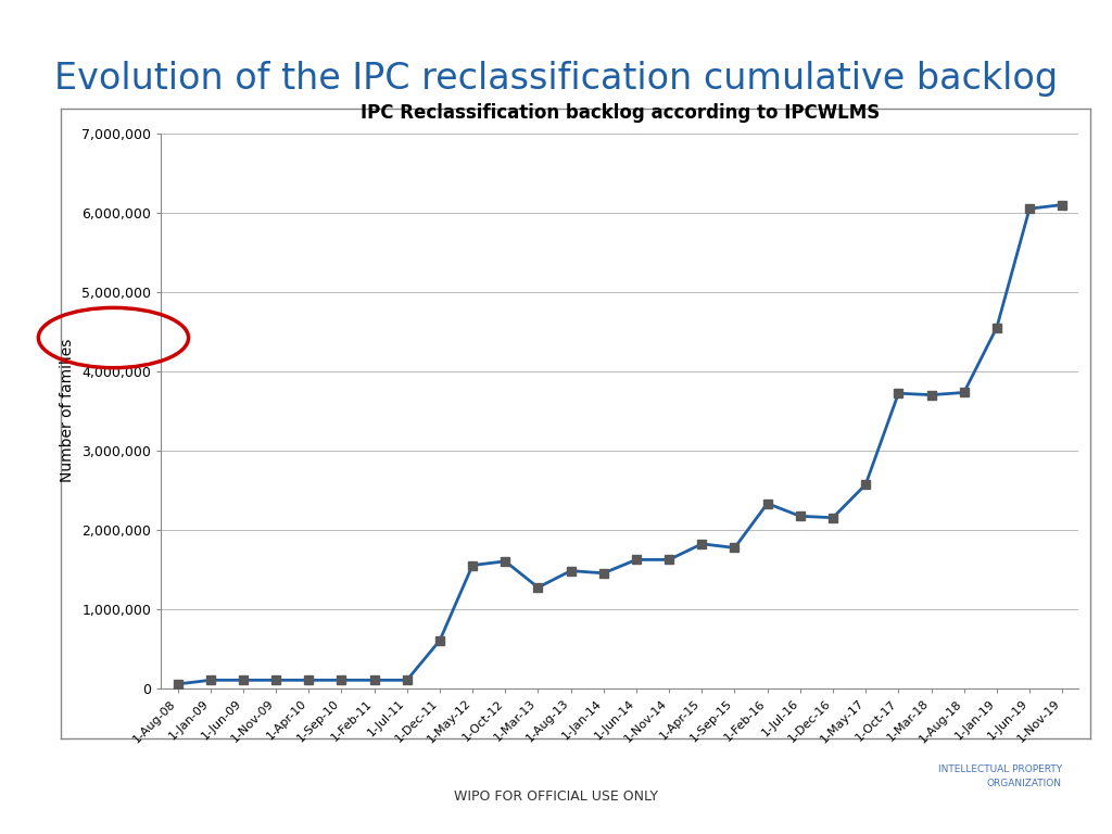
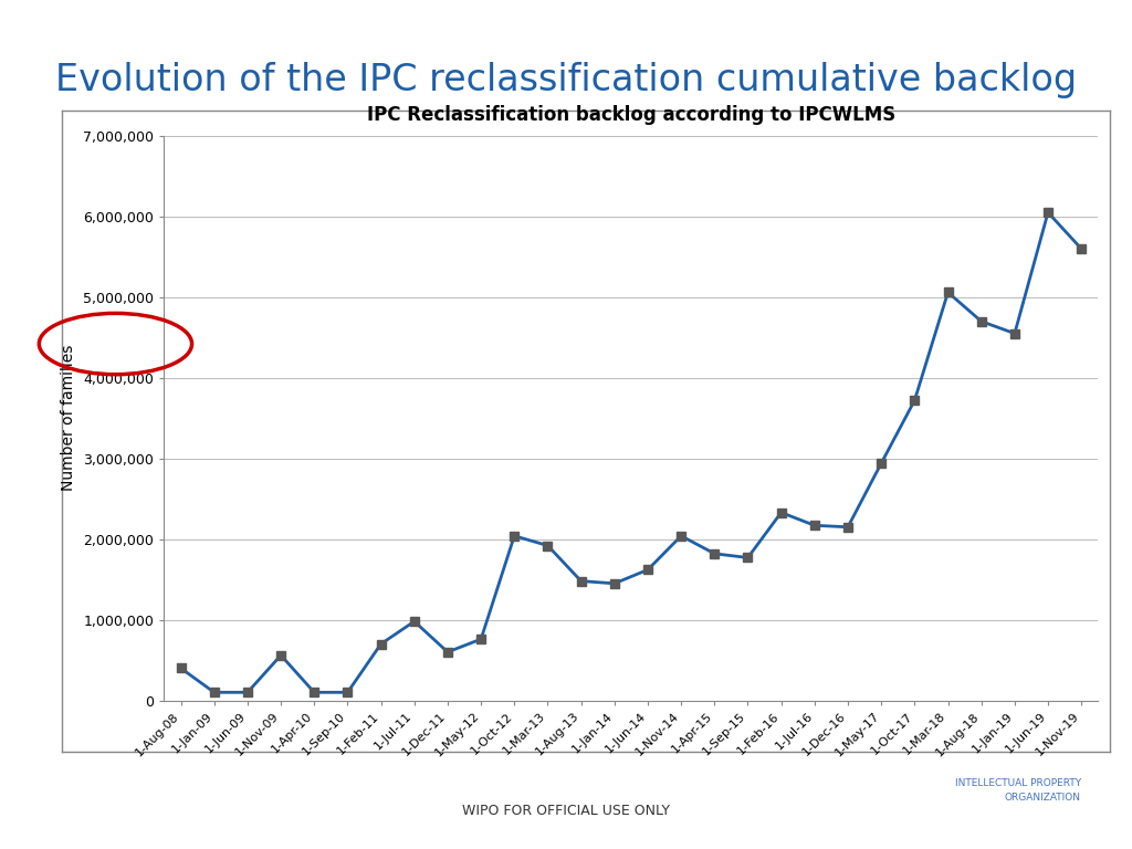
1-Aug-08: 50,000 -> 400,000
1-Nov-09: 100,000 -> 560,000
1-Feb-11: 100,000 -> 700,000
1-Jul-11: 100,000 -> 980,000
1-May-12: 1,550,000 -> 760,000
1-Oct-12: 1,600,000 -> 2,040,000
1-Mar-13: 1,270,000 -> 1,920,000
1-Nov-14: 1,620,000 -> 2,040,000
1-May-17: 2,570,000 -> 2,940,000
1-Mar-18: 3,700,000 -> 5,060,000
1-Aug-18: 3,730,000 -> 4,700,000
1-Nov-19: 6,100,000 -> 5,600,000
